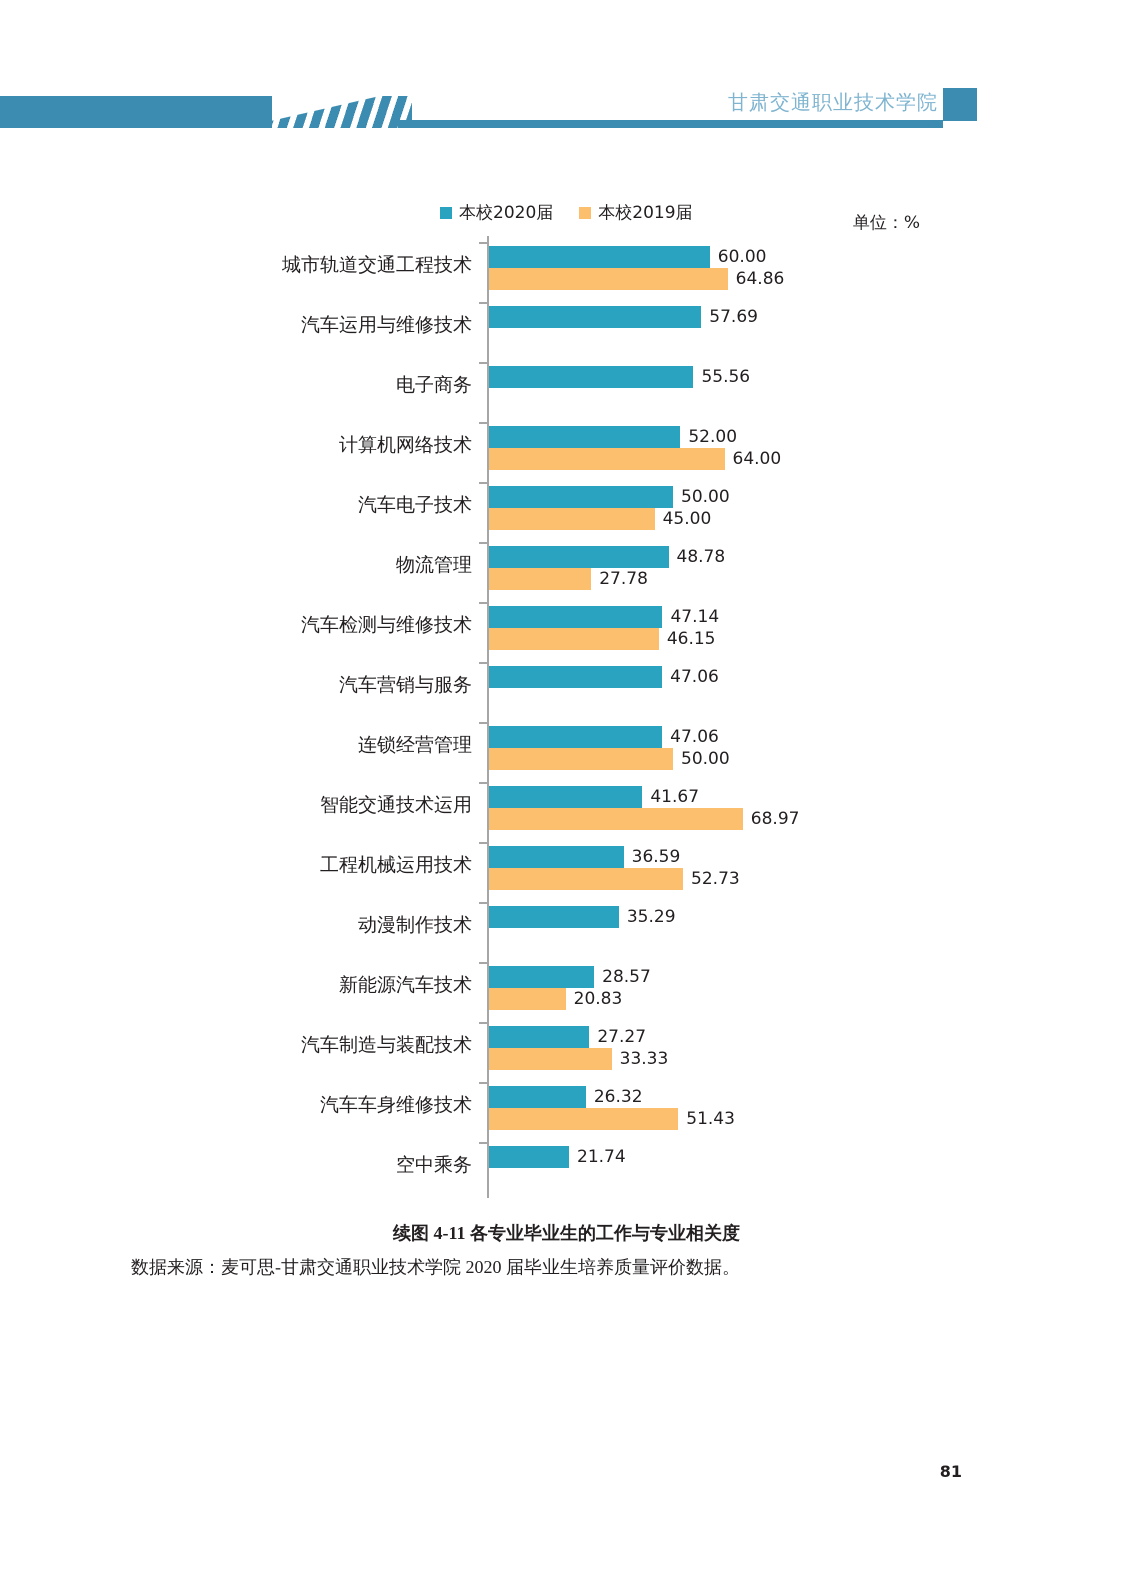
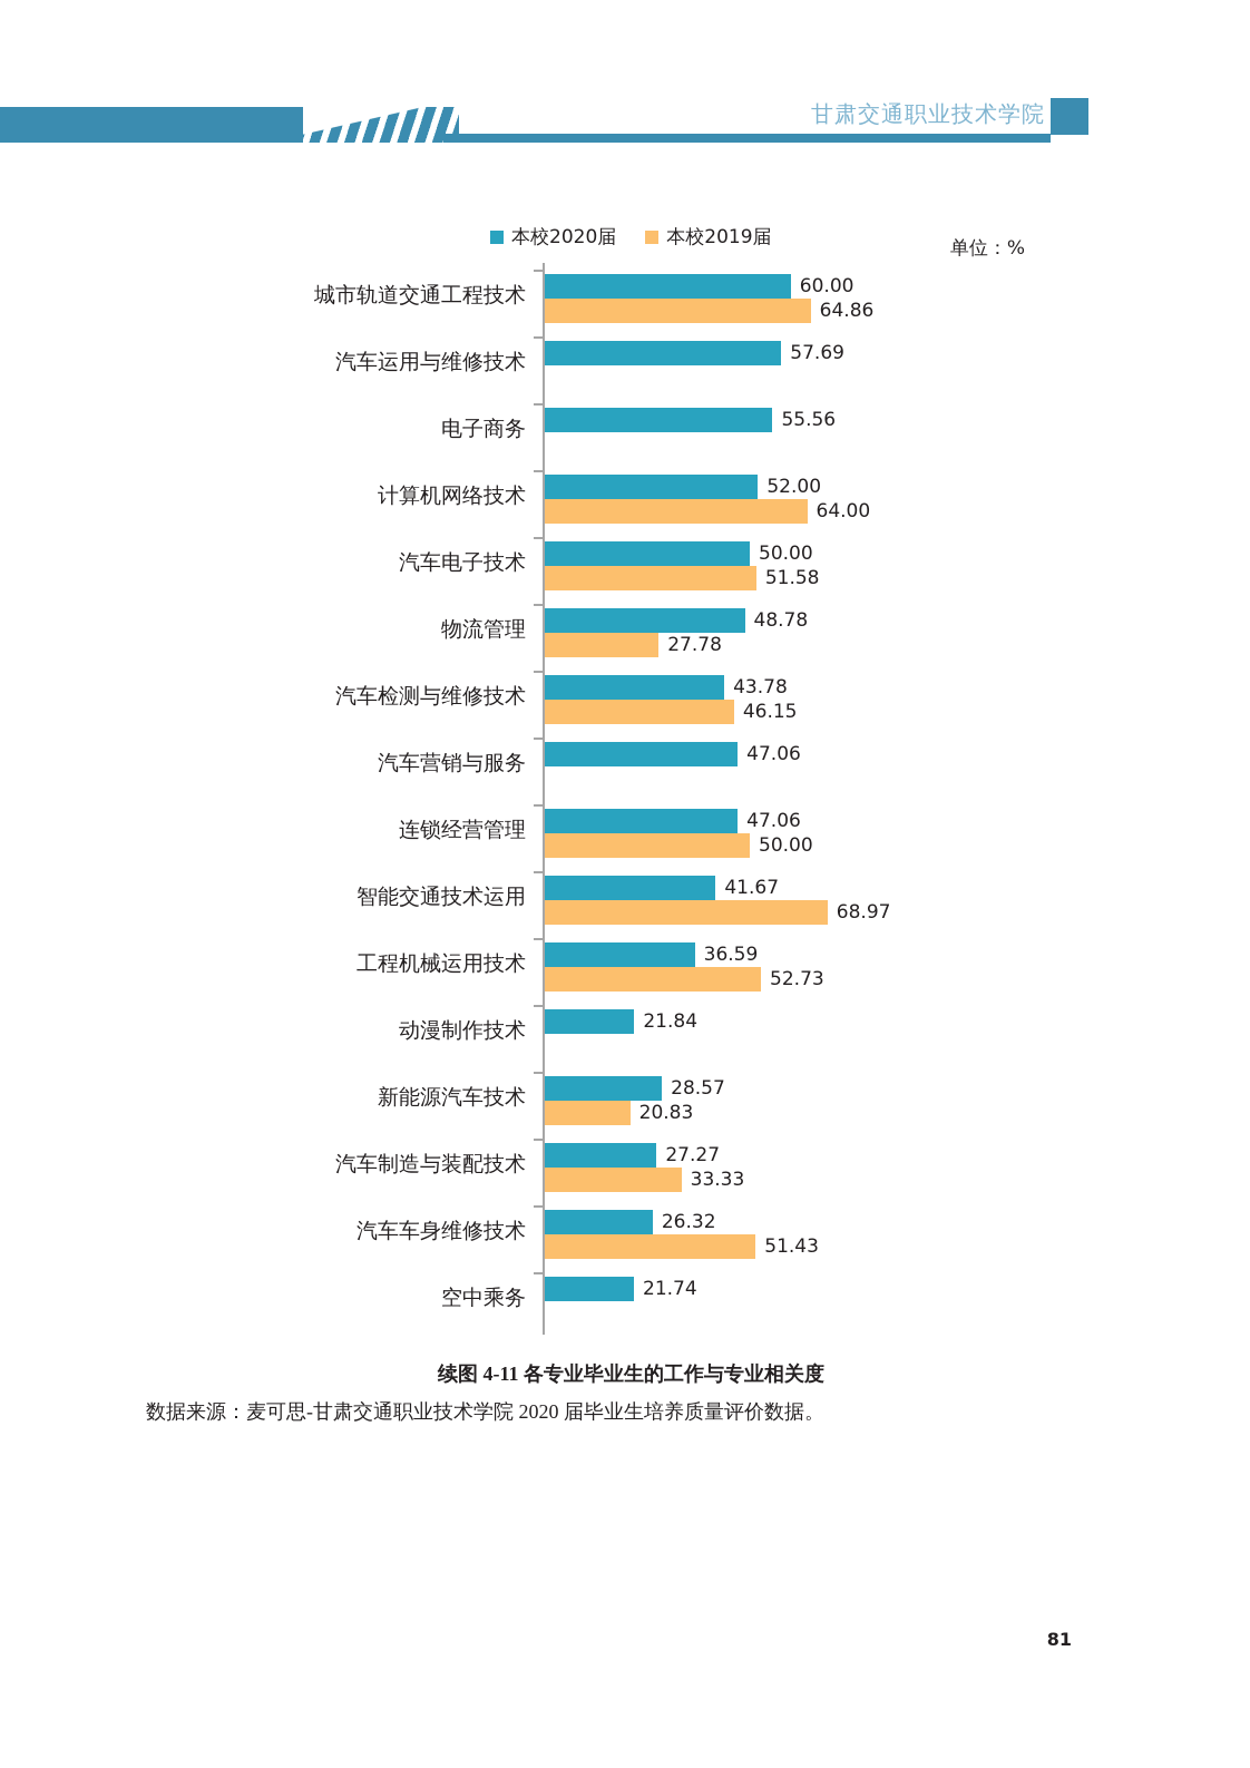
本校2019届/汽车电子技术: 45.00 -> 51.58
本校2020届/汽车检测与维修技术: 47.14 -> 43.78
本校2020届/动漫制作技术: 35.29 -> 21.84
